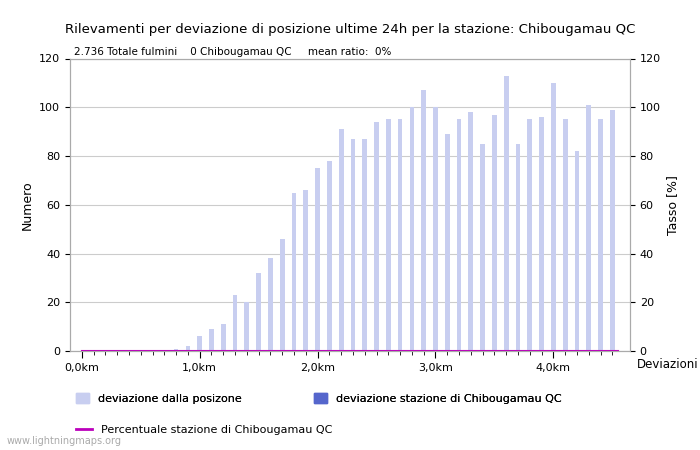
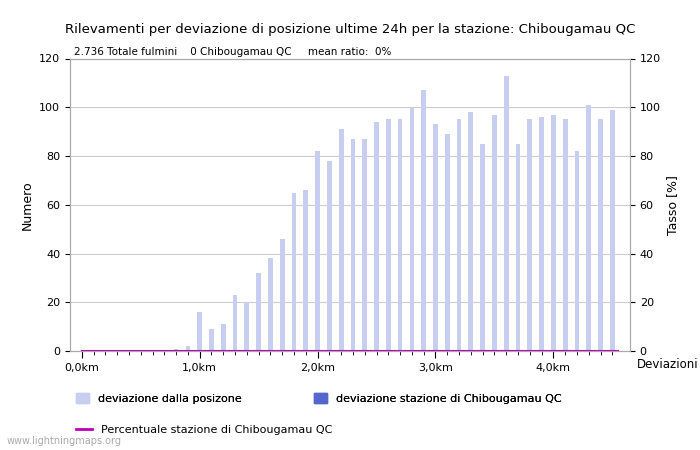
1,0km: 6 -> 16
2,0km: 75 -> 82
3,0km: 100 -> 93
4,0km: 110 -> 97
